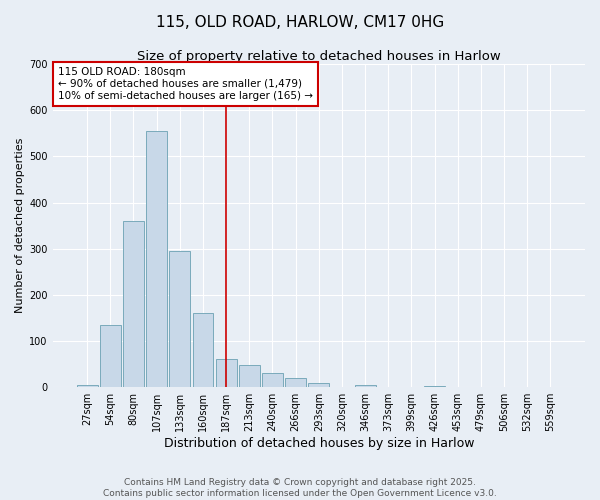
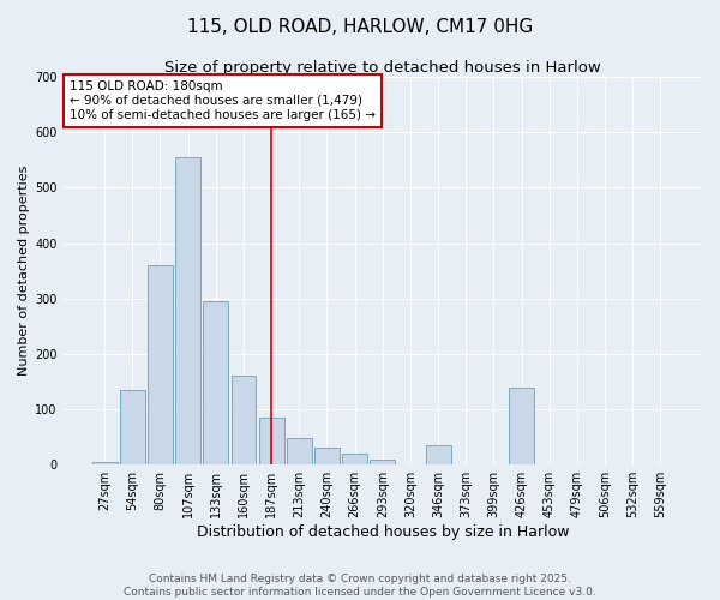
187sqm: 62 -> 85
346sqm: 5 -> 35
426sqm: 2 -> 140
